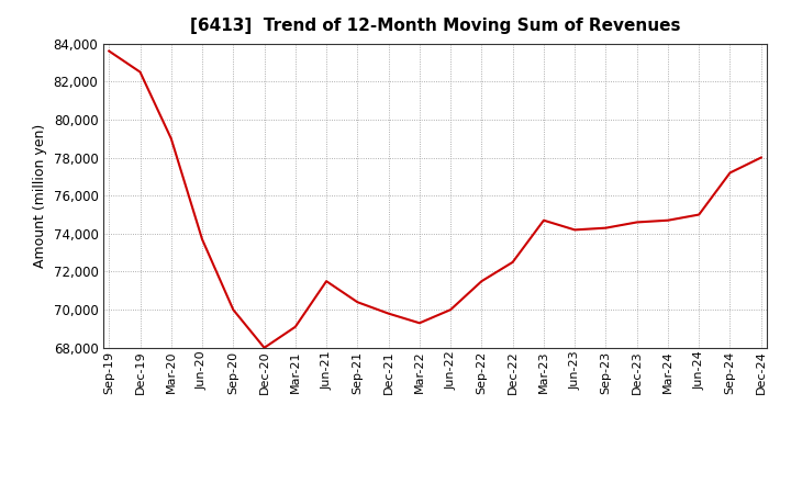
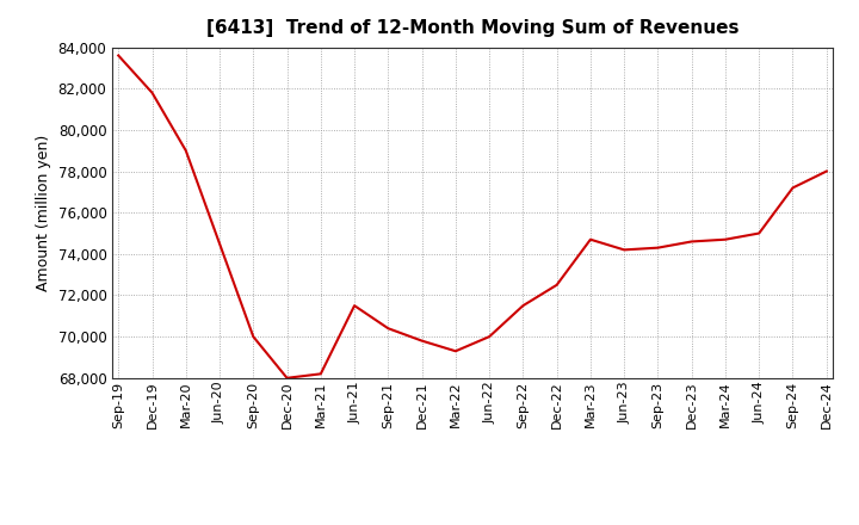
Dec-19: 82,500 -> 81,800
Jun-20: 73,700 -> 74,500
Mar-21: 69,100 -> 68,200
